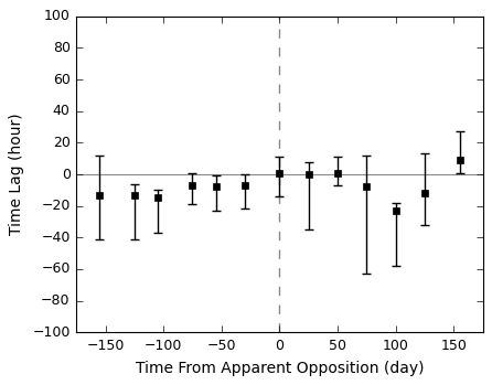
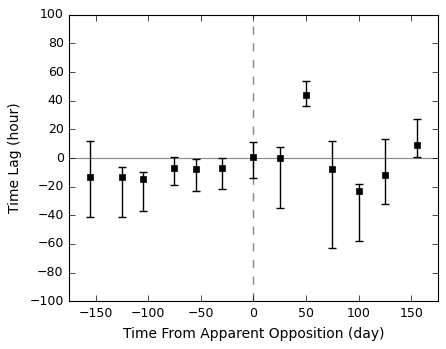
50: 1 -> 44
